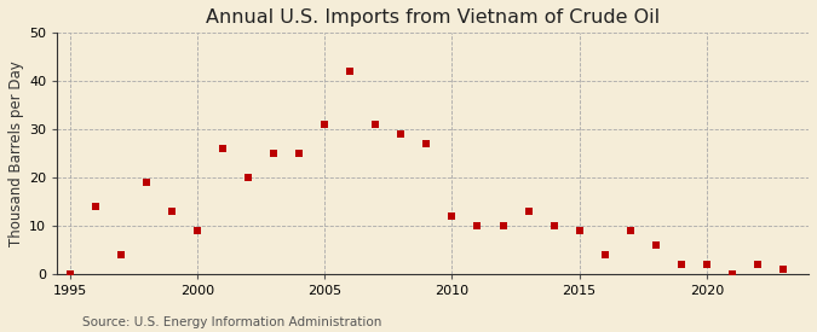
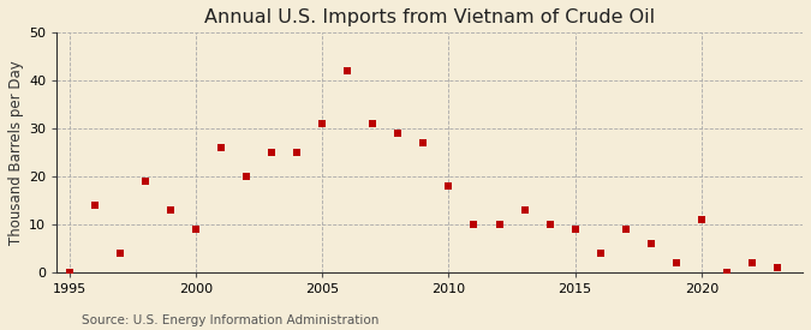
2010: 12 -> 18
2020: 2 -> 11
